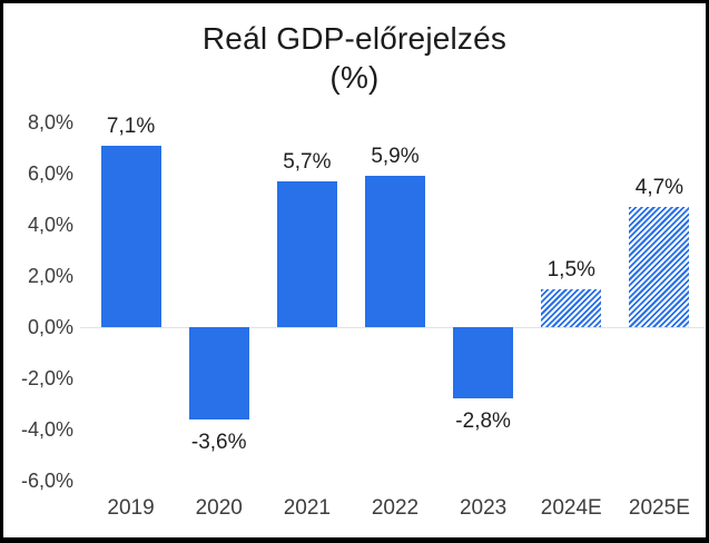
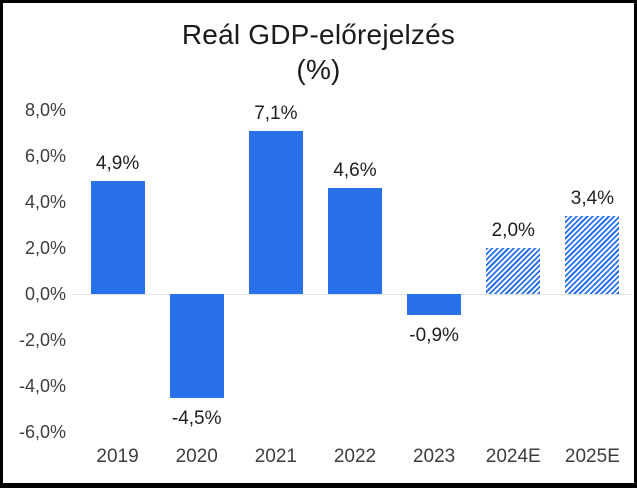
2019: 7,1% -> 4,9%
2020: -3,6% -> -4,5%
2021: 5,7% -> 7,1%
2022: 5,9% -> 4,6%
2023: -2,8% -> -0,9%
2024E: 1,5% -> 2,0%
2025E: 4,7% -> 3,4%
